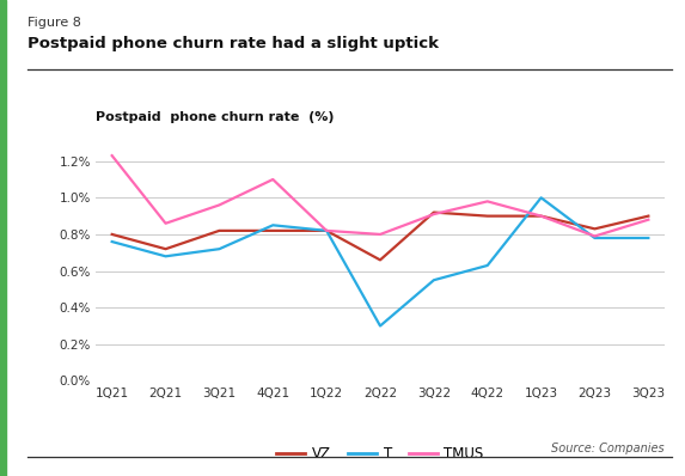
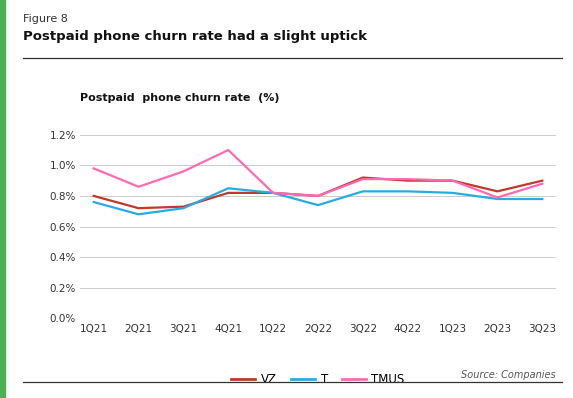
TMUS/1Q21: 1.23% -> 0.98%
VZ/3Q21: 0.82% -> 0.73%
VZ/2Q22: 0.66% -> 0.80%
T/2Q22: 0.30% -> 0.74%
T/3Q22: 0.55% -> 0.83%
T/4Q22: 0.63% -> 0.83%
TMUS/4Q22: 0.98% -> 0.91%
T/1Q23: 1.00% -> 0.82%
